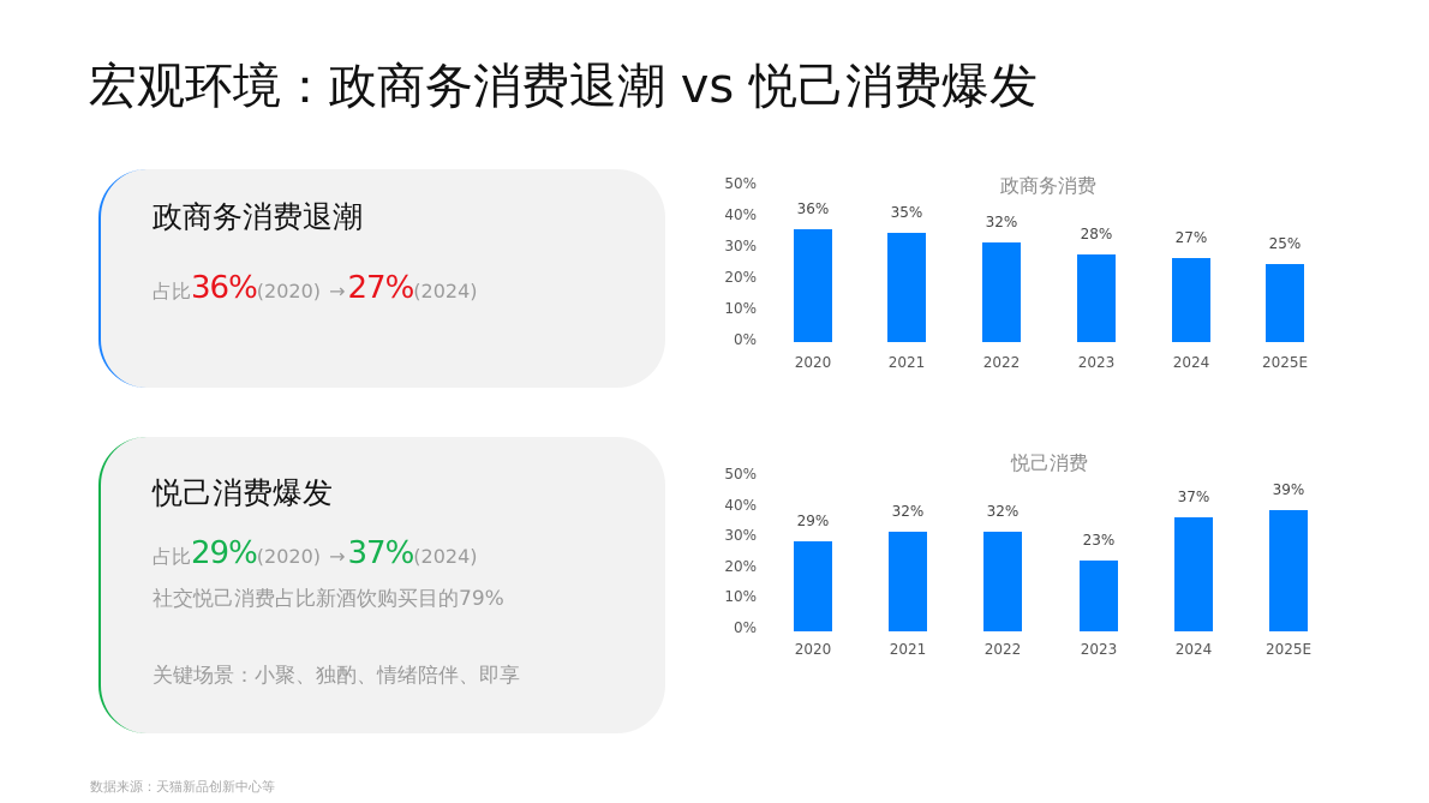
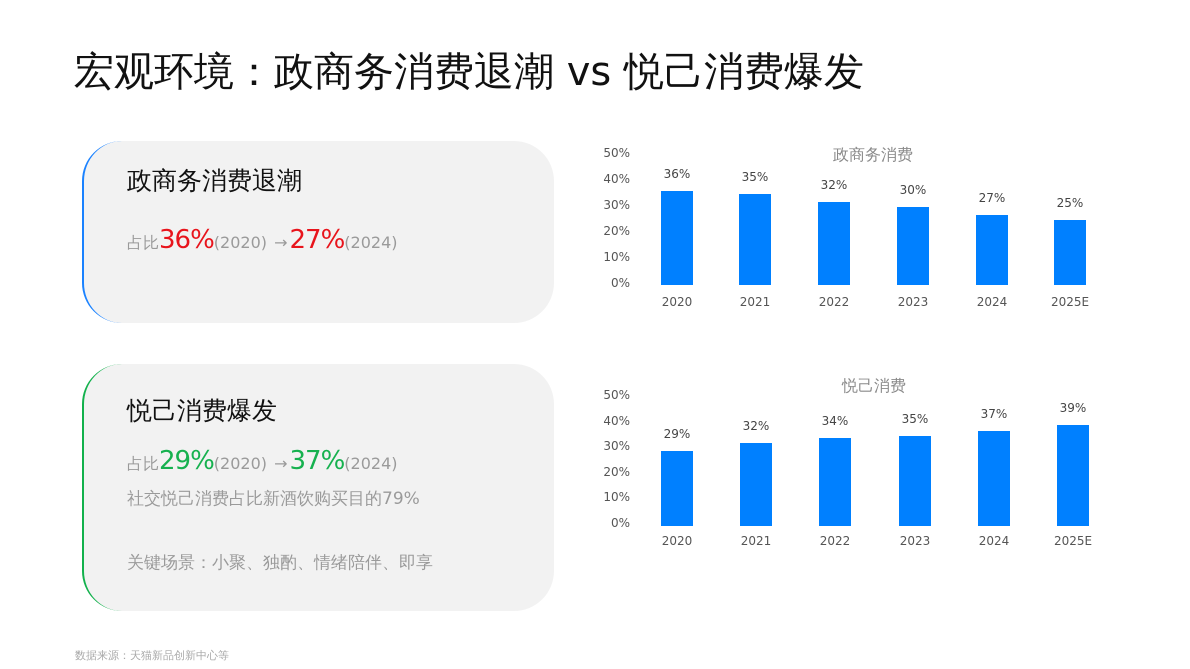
政商务消费/2023: 28% -> 30%
悦己消费/2022: 32% -> 34%
悦己消费/2023: 23% -> 35%
